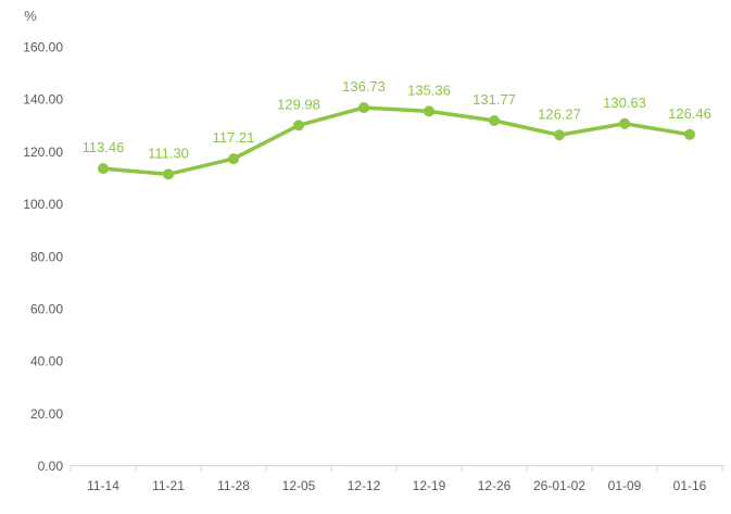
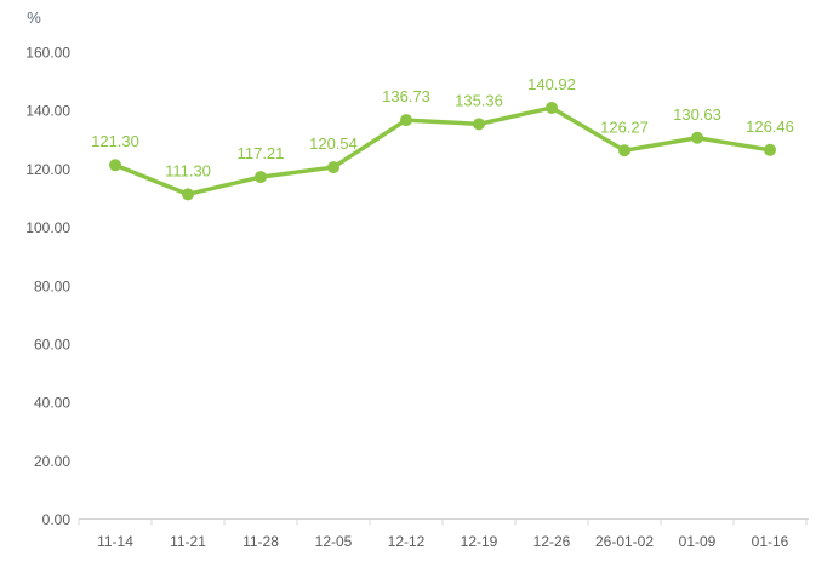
11-14: 113.46 -> 121.30
12-05: 129.98 -> 120.54
12-26: 131.77 -> 140.92
